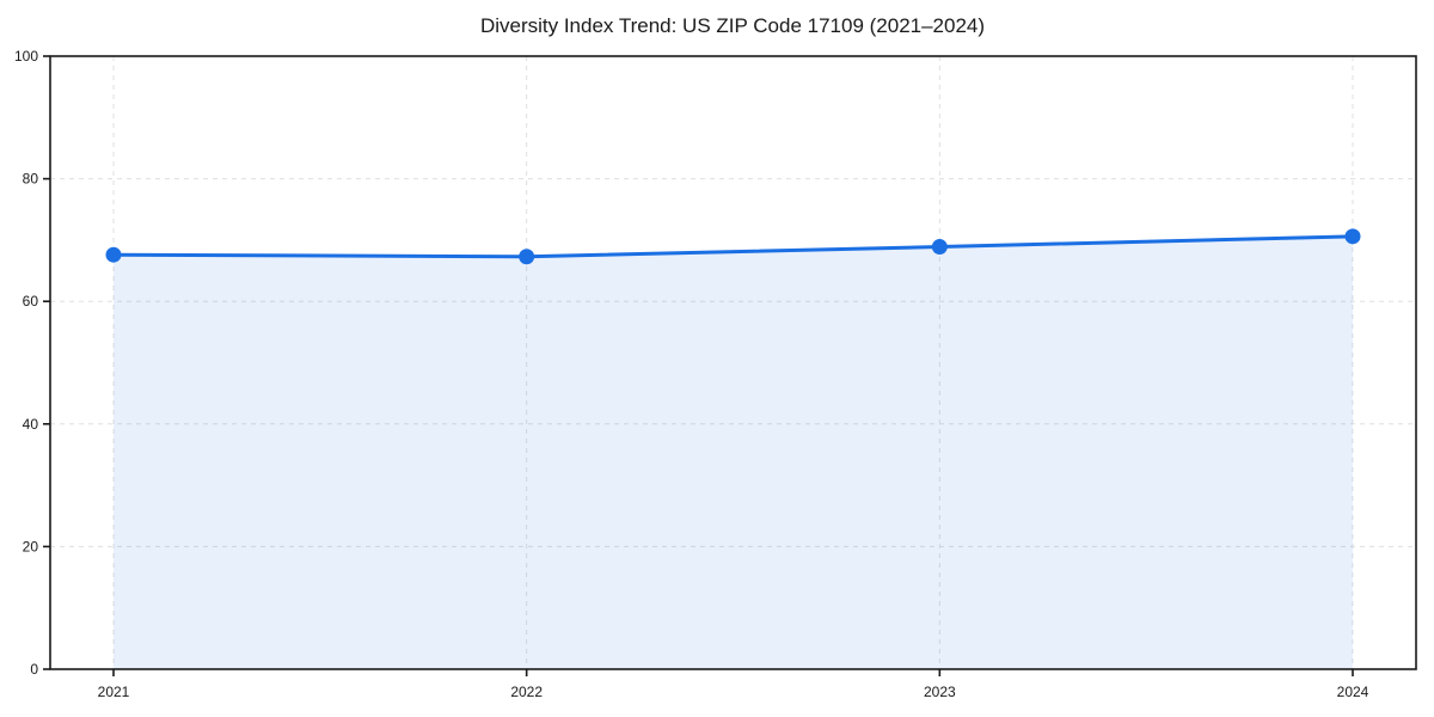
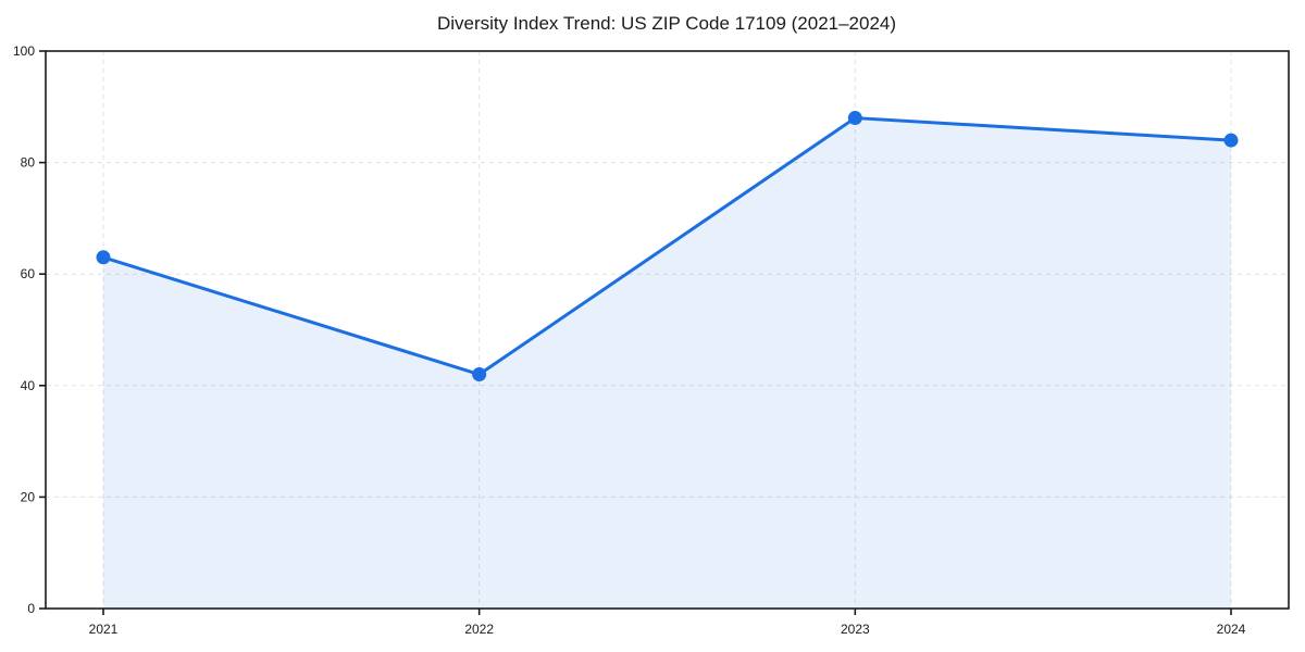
2021: 68 -> 63
2022: 67 -> 42
2023: 69 -> 88
2024: 71 -> 84
